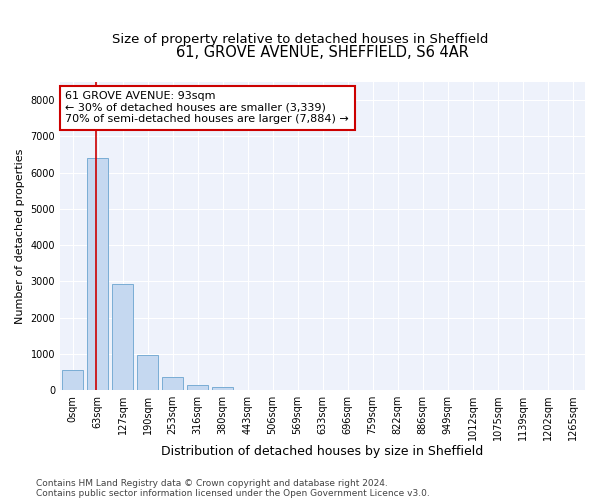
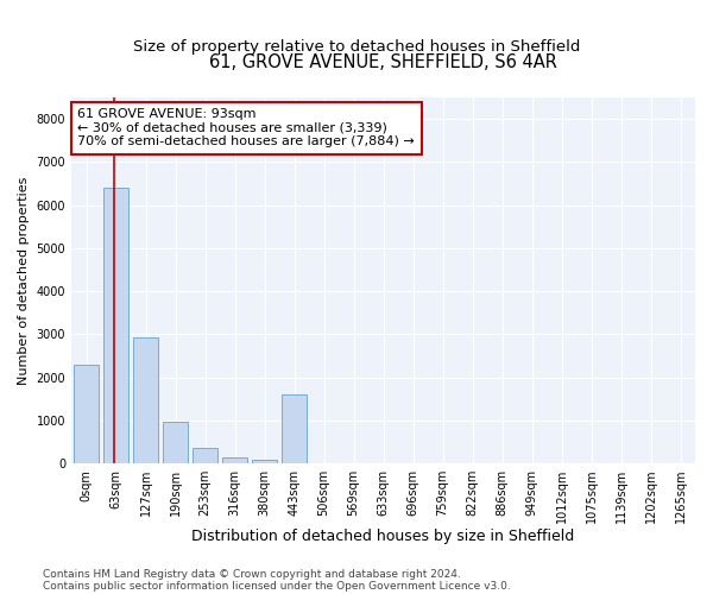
0sqm: 560 -> 2300
443sqm: 10 -> 1600
